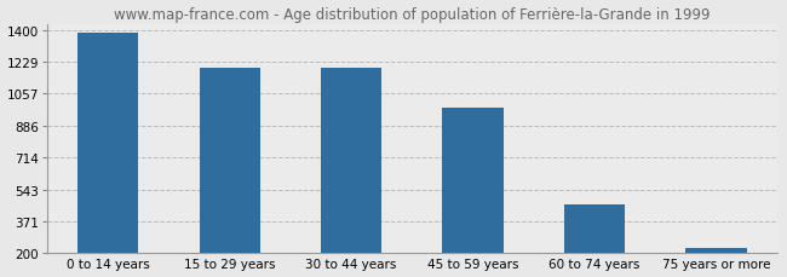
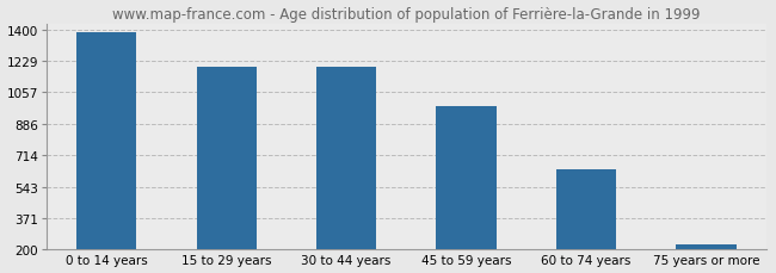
60 to 74 years: 460 -> 640
